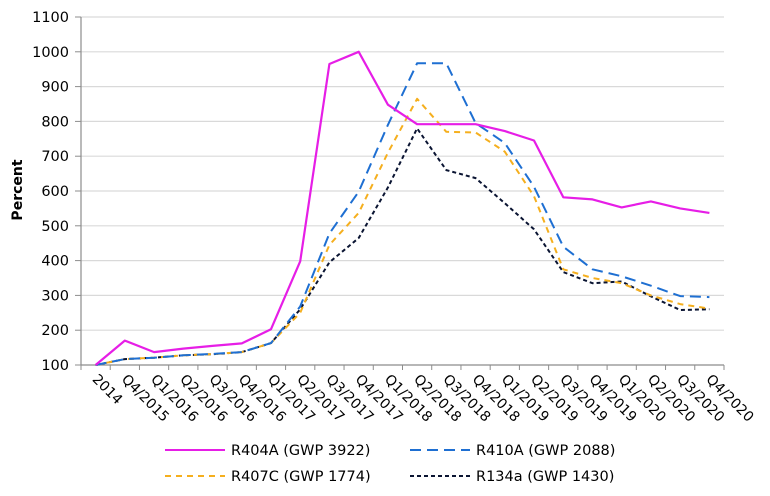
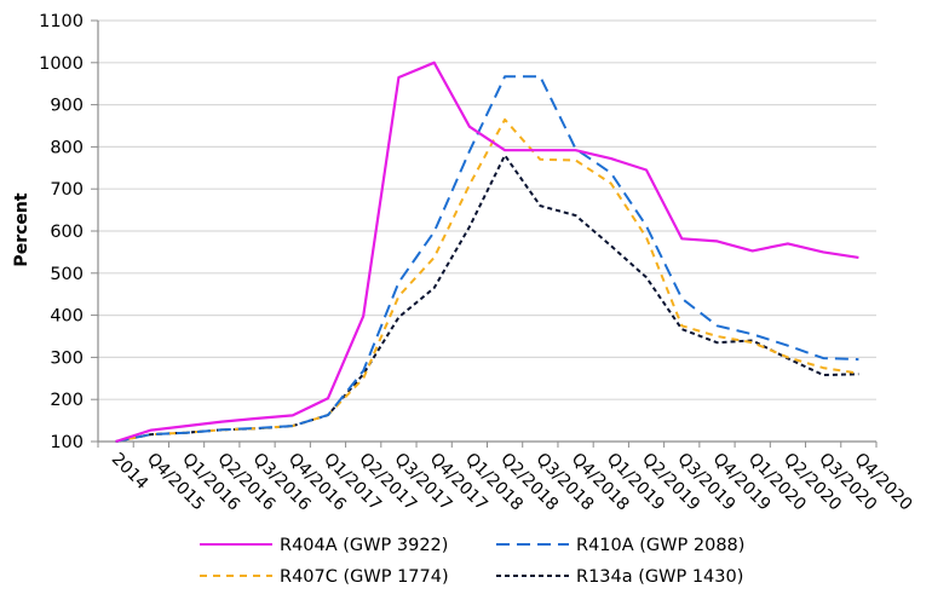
R404A (GWP 3922)/Q4/2015: 170 -> 130
